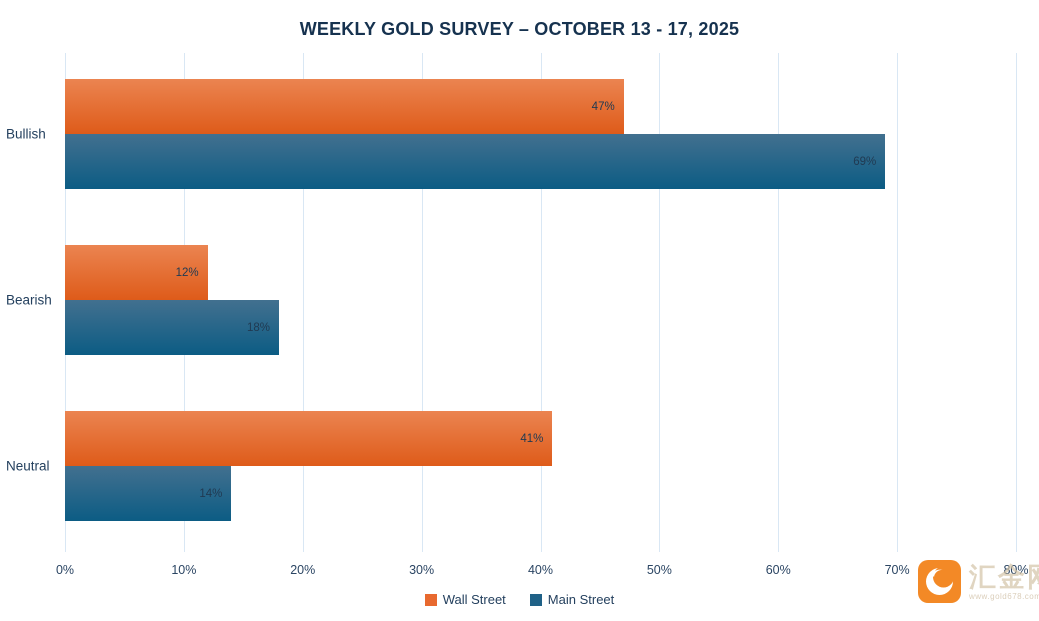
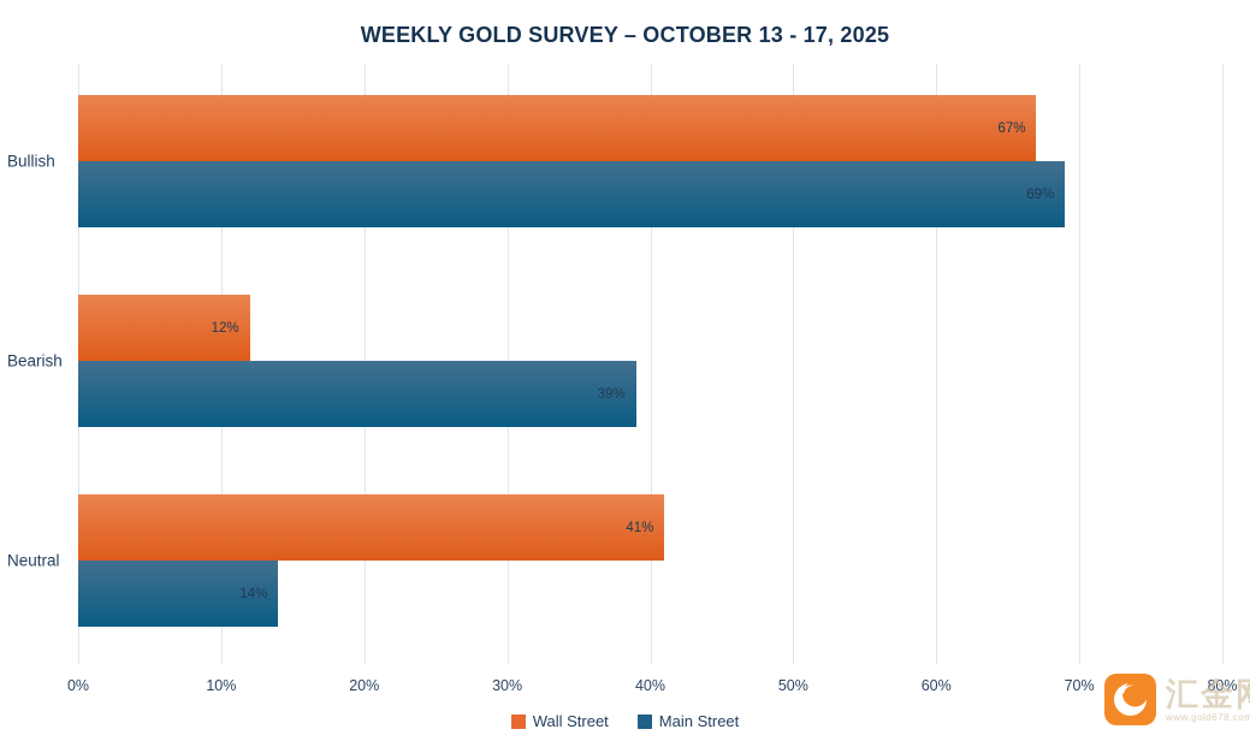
Wall Street/Bullish: 47% -> 67%
Main Street/Bearish: 18% -> 39%
